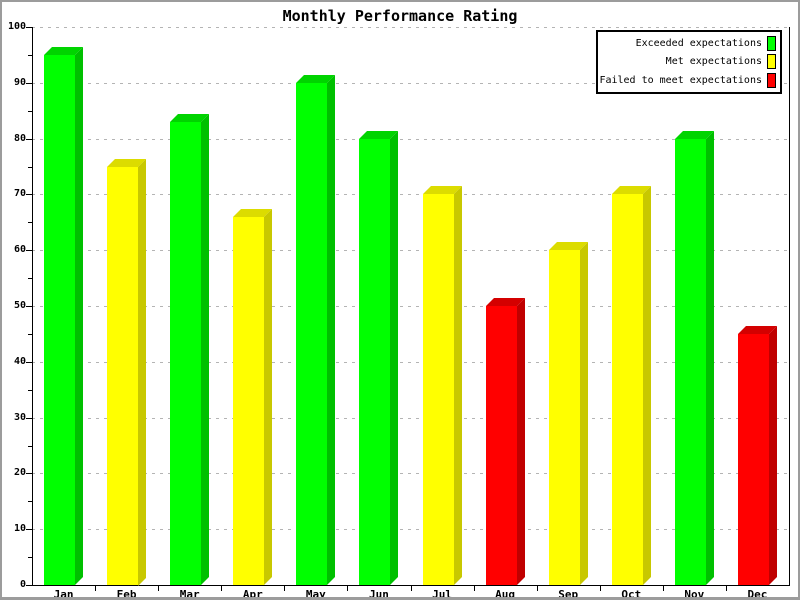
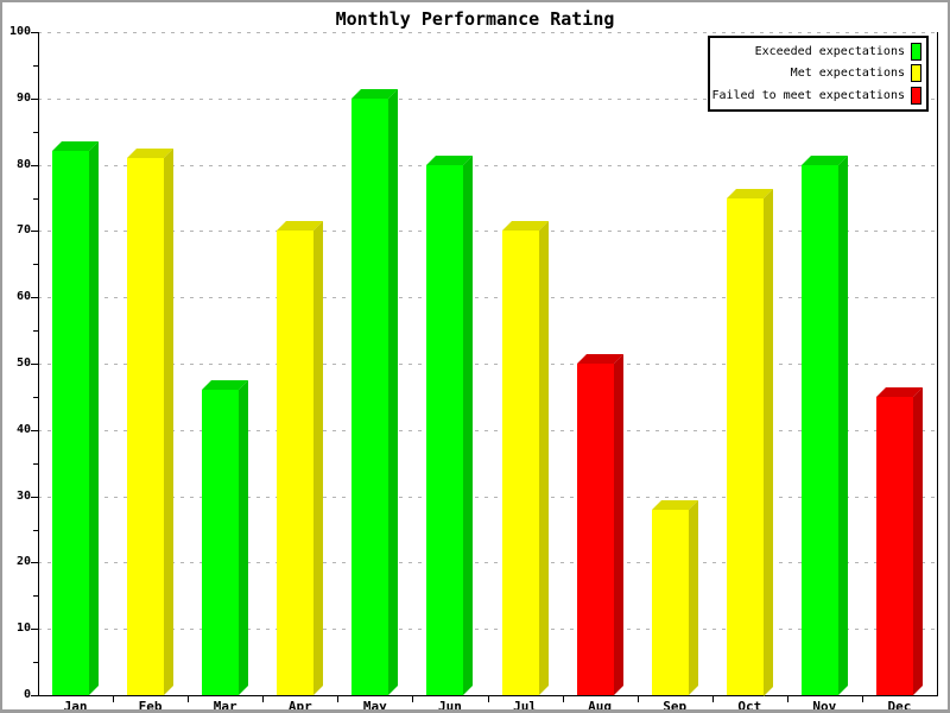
Jan: 95 -> 82
Feb: 75 -> 81
Mar: 83 -> 46
Apr: 66 -> 70
Sep: 60 -> 28
Oct: 70 -> 75
